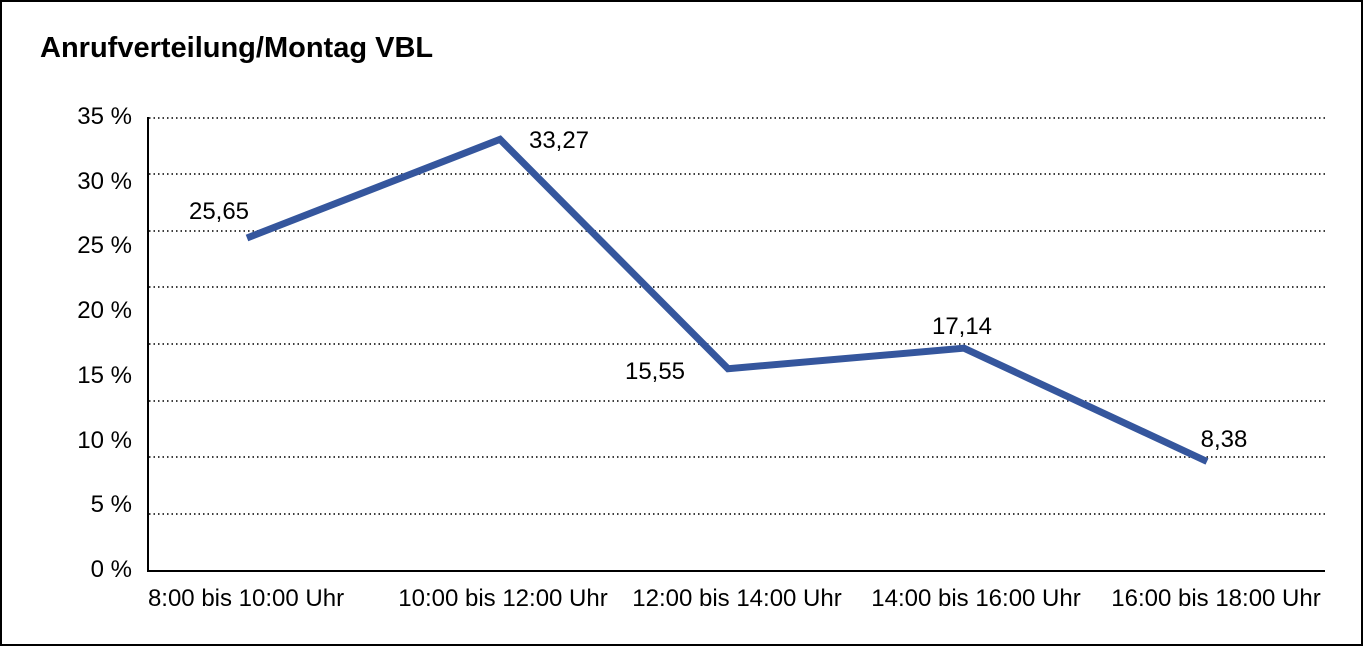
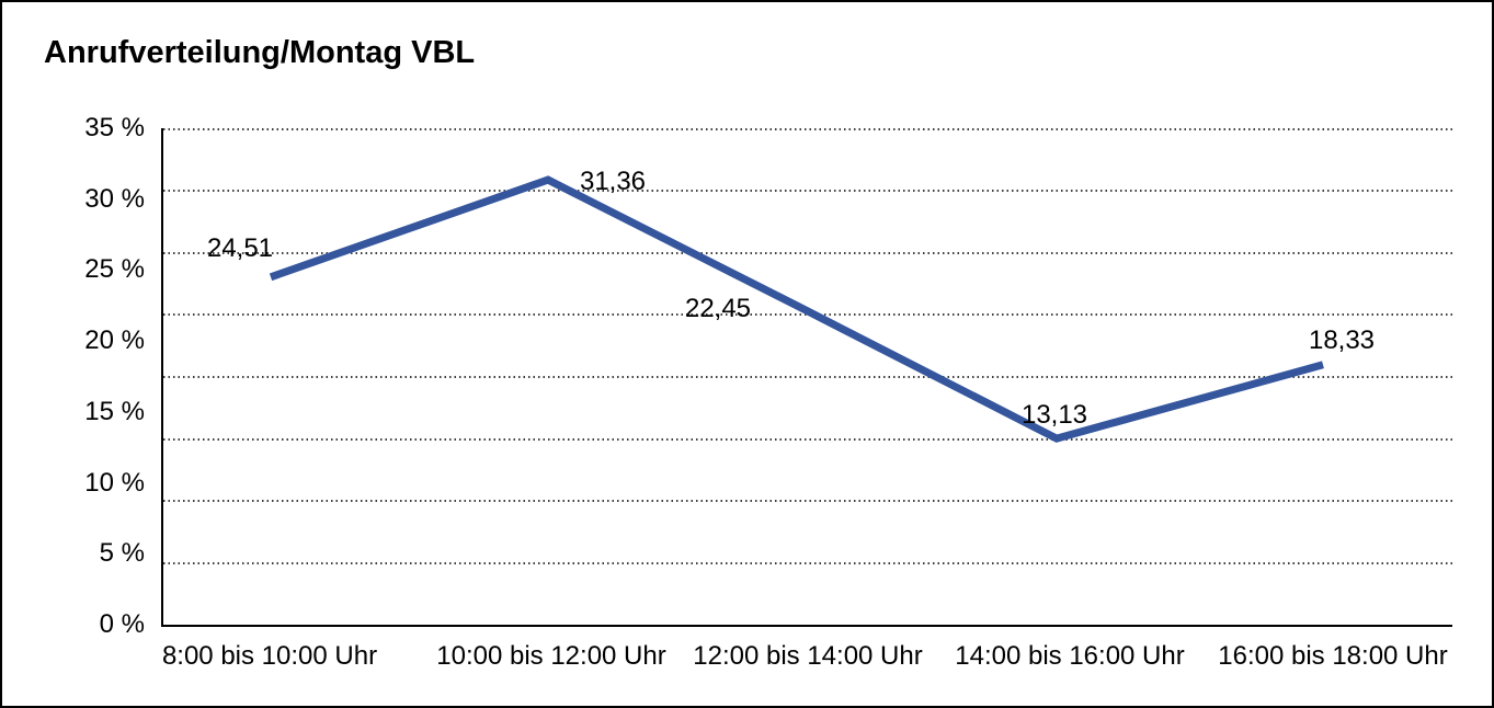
8:00 bis 10:00 Uhr: 25,65 -> 24,51
10:00 bis 12:00 Uhr: 33,27 -> 31,36
12:00 bis 14:00 Uhr: 15,55 -> 22,45
14:00 bis 16:00 Uhr: 17,14 -> 13,13
16:00 bis 18:00 Uhr: 8,38 -> 18,33
